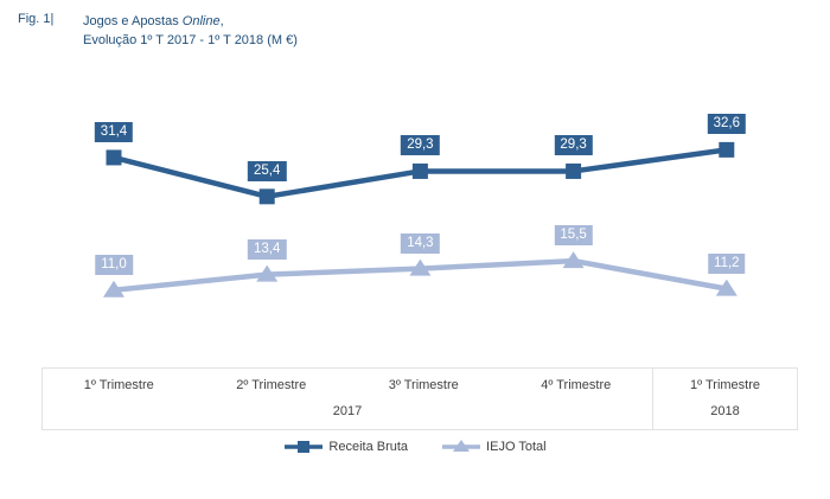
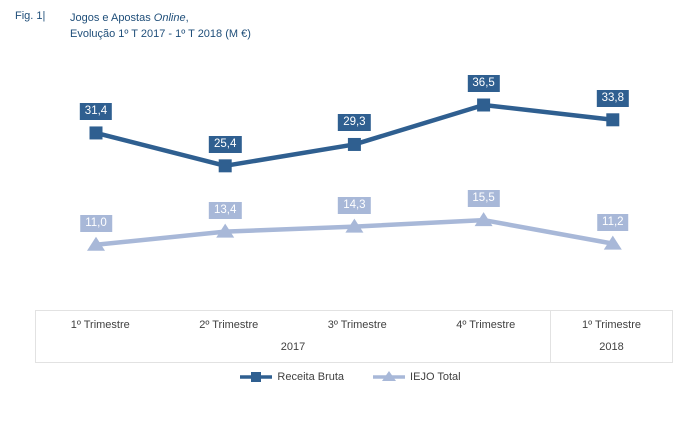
Receita Bruta/4º Trimestre 2017: 29,3 -> 36,5
Receita Bruta/1º Trimestre 2018: 32,6 -> 33,8
